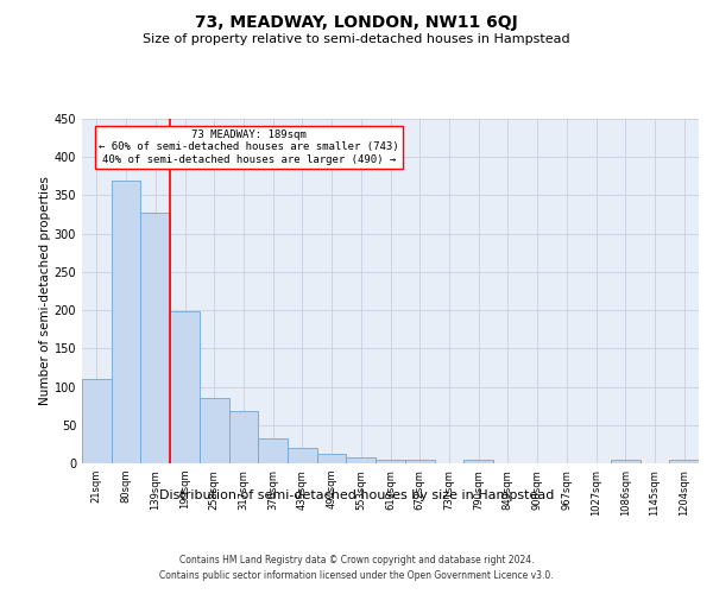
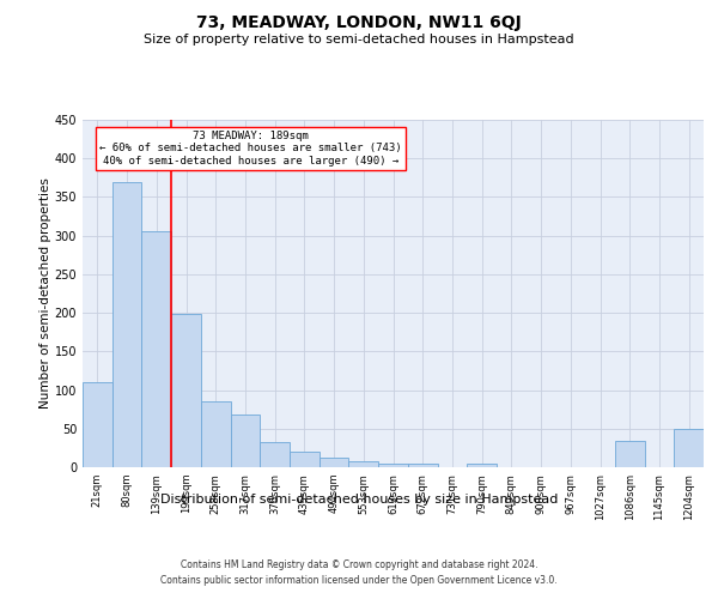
139sqm: 328 -> 306
1086sqm: 4 -> 34
1204sqm: 4 -> 50
